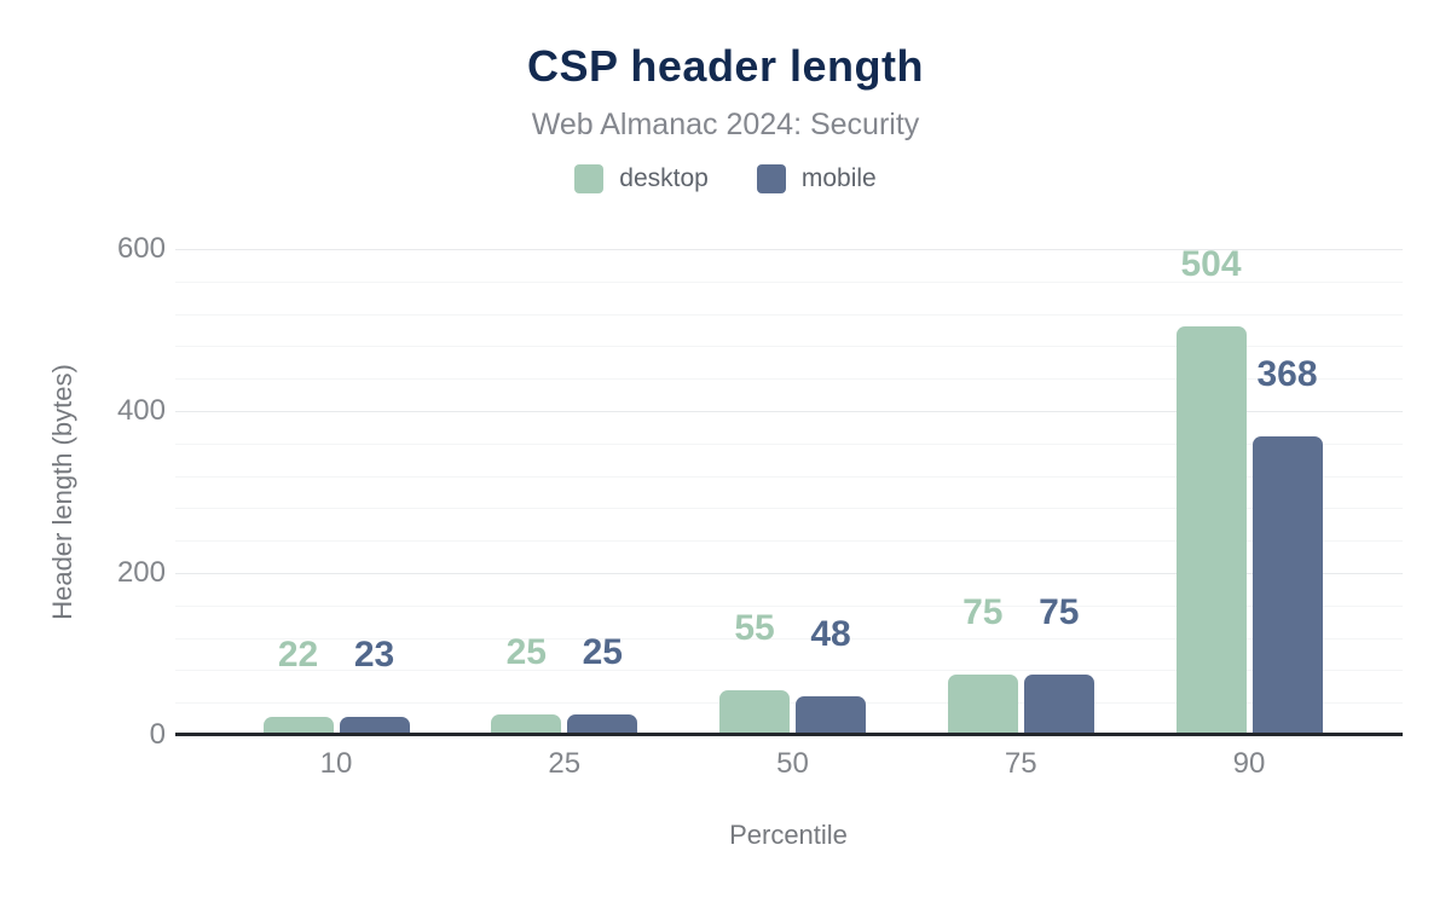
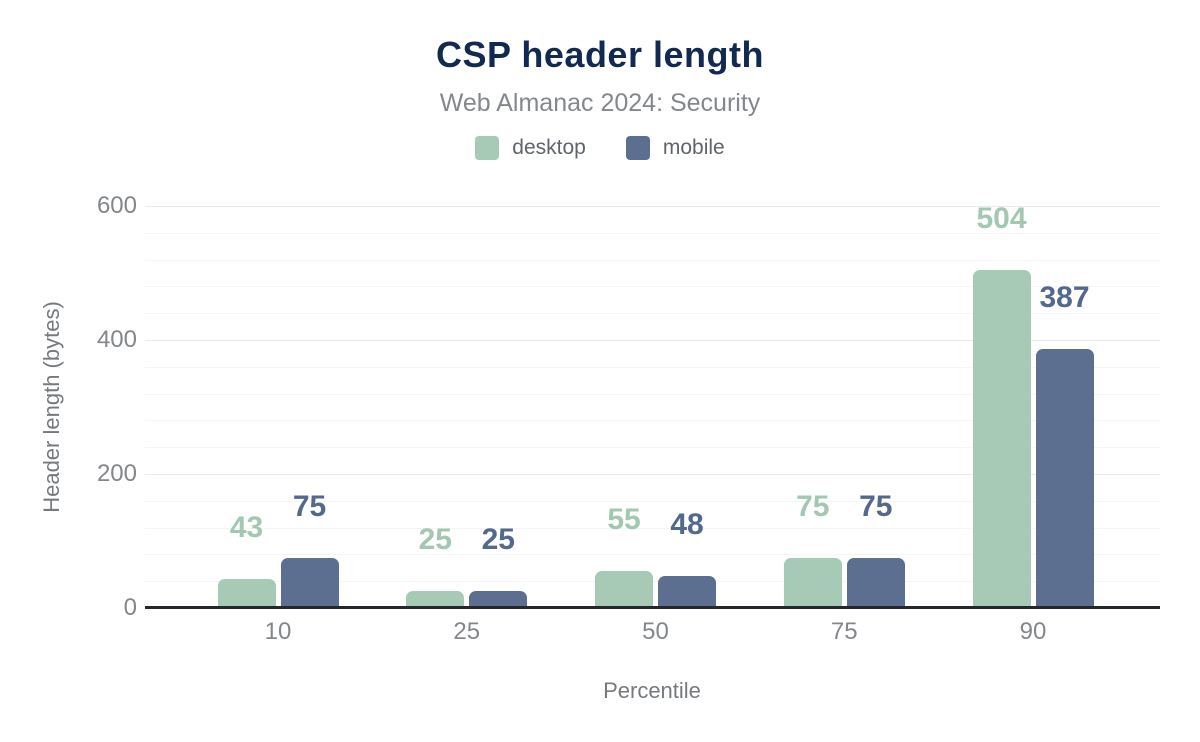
desktop/10: 22 -> 43
mobile/10: 23 -> 75
mobile/90: 368 -> 387
